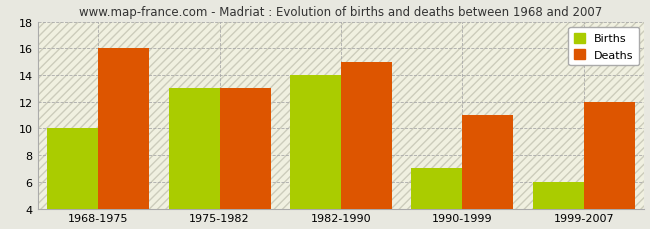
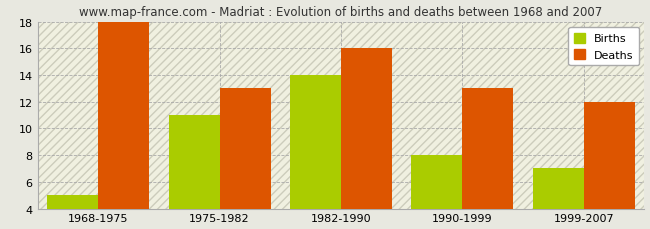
Births/1968-1975: 10 -> 5
Deaths/1968-1975: 16 -> 18
Births/1975-1982: 13 -> 11
Deaths/1982-1990: 15 -> 16
Births/1990-1999: 7 -> 8
Deaths/1990-1999: 11 -> 13
Births/1999-2007: 6 -> 7
